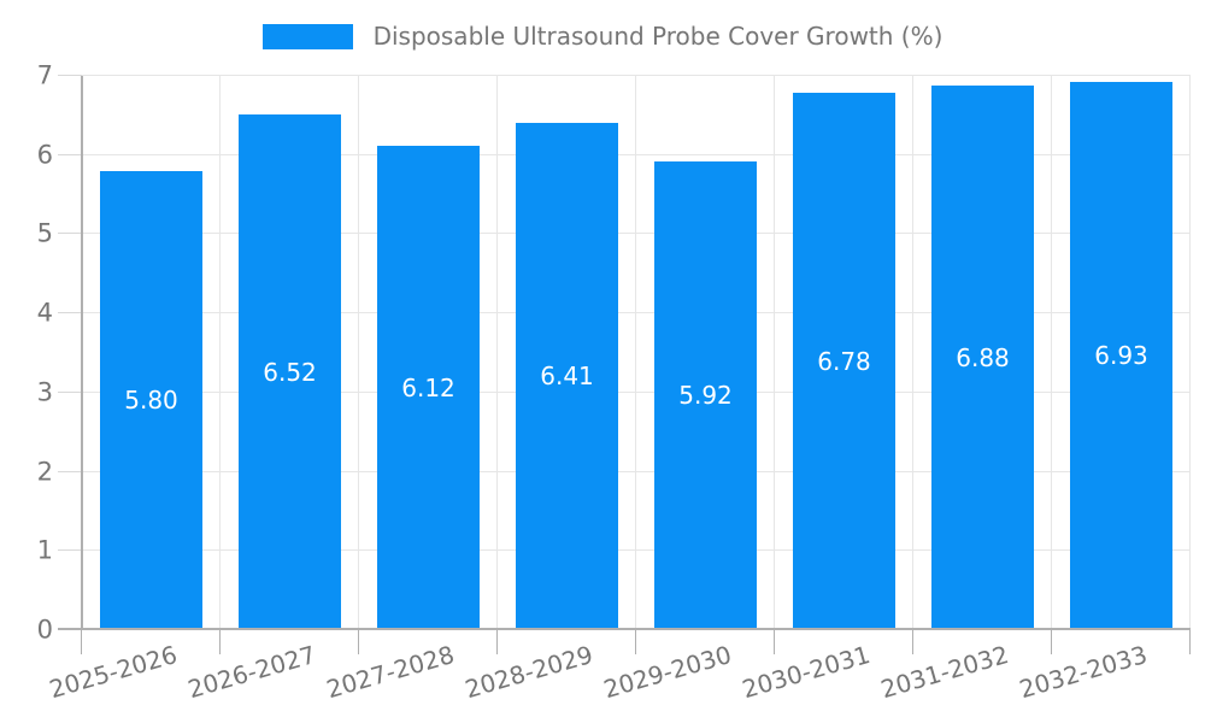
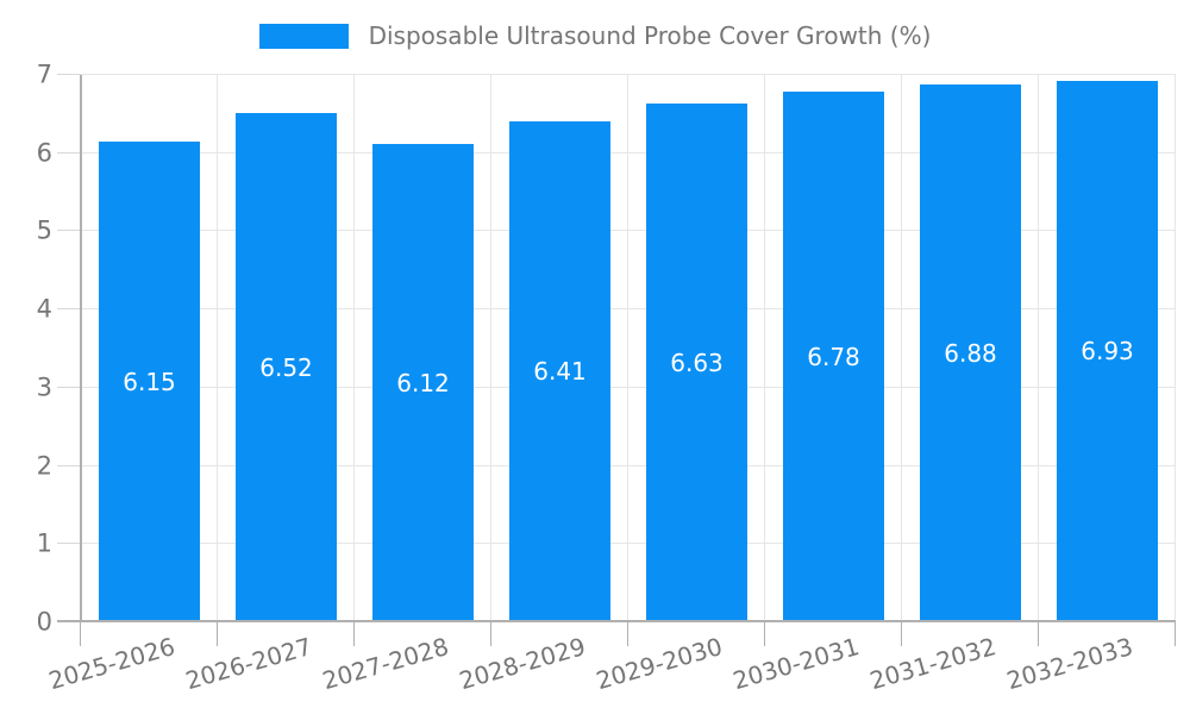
2025-2026: 5.80 -> 6.15
2029-2030: 5.92 -> 6.63
